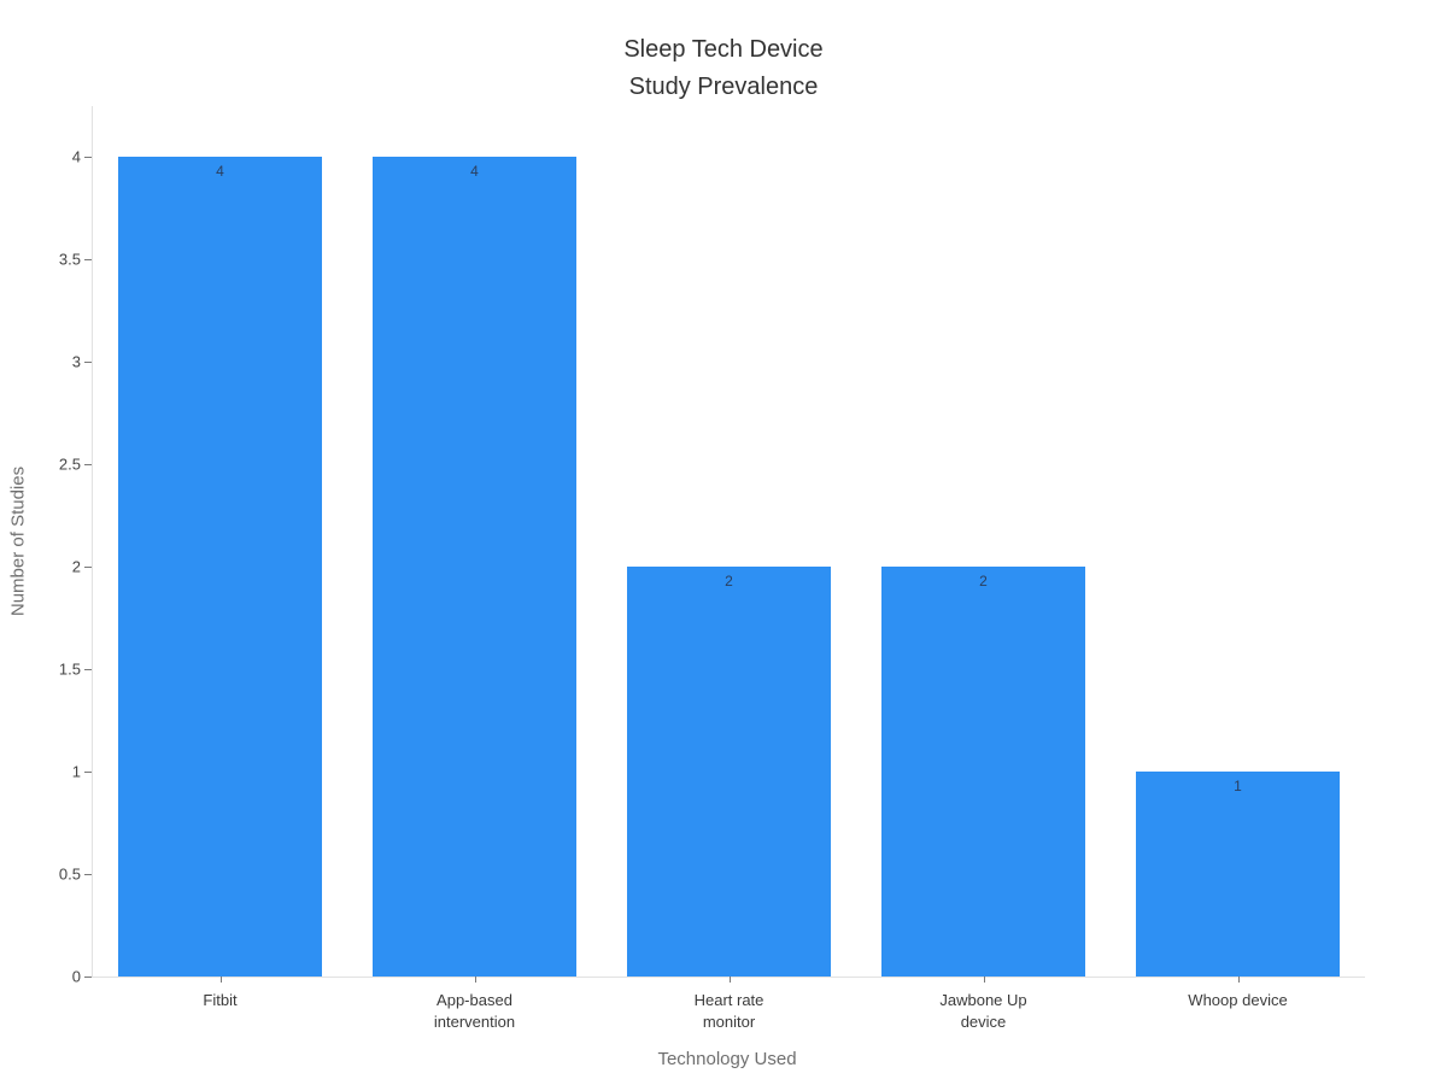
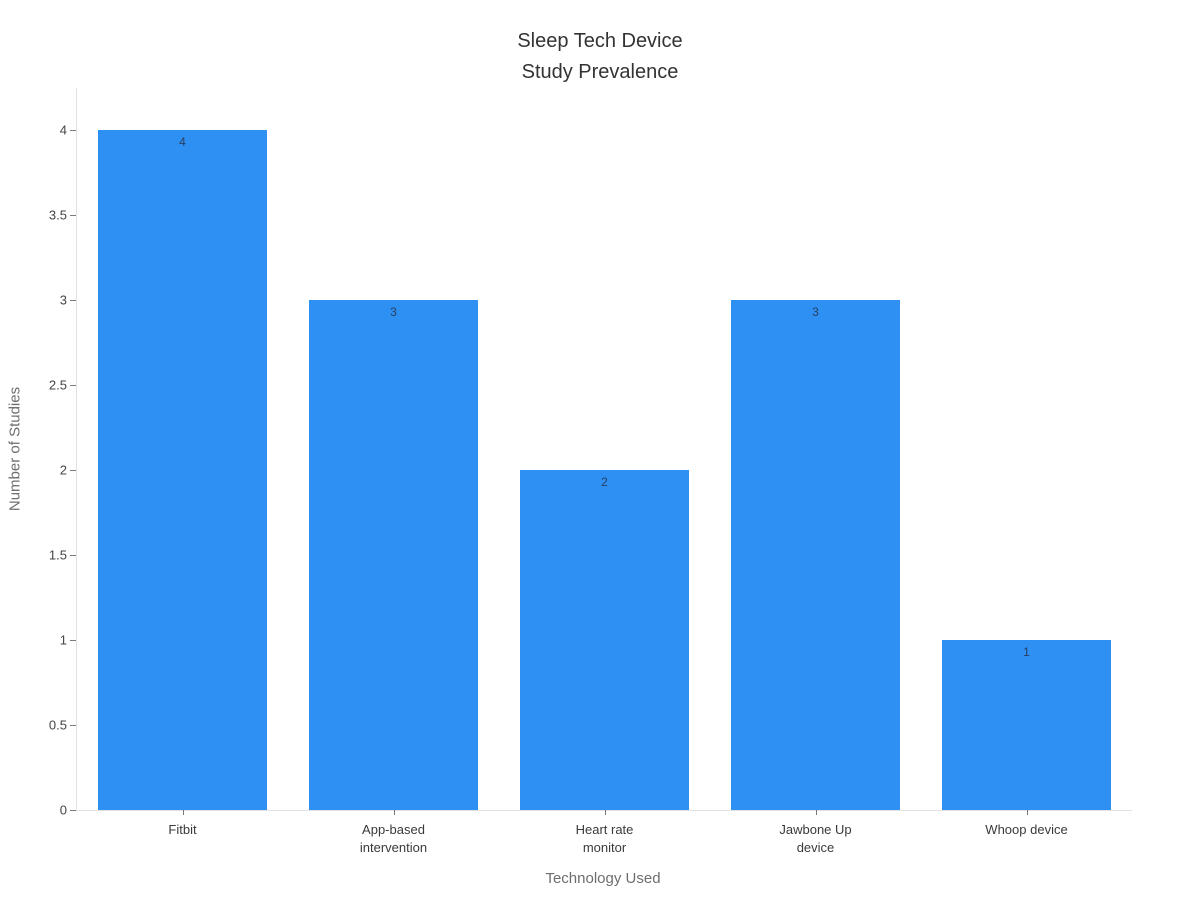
App-based intervention: 4 -> 3
Jawbone Up device: 2 -> 3
